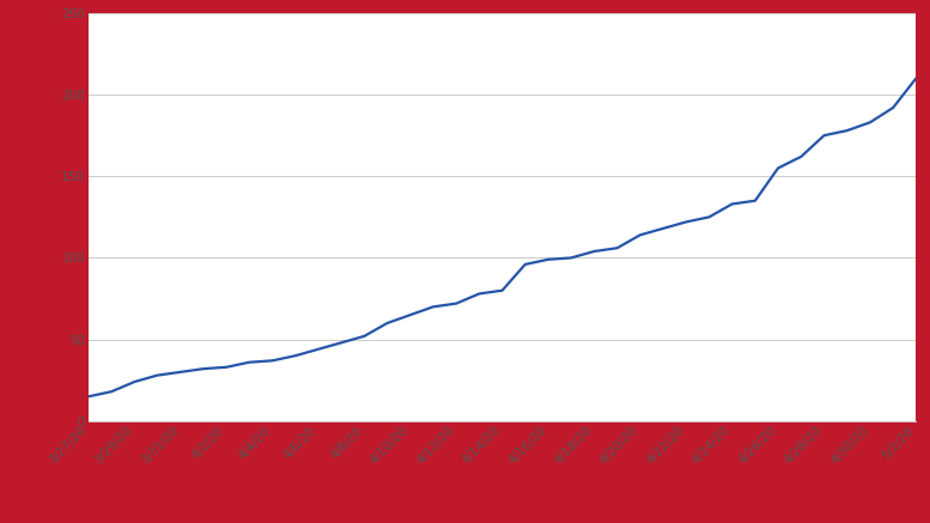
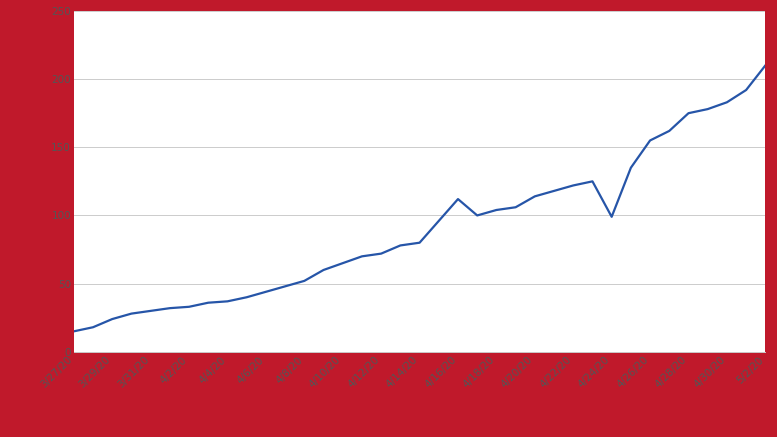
4/16/20: 99 -> 112
4/24/20: 133 -> 99
